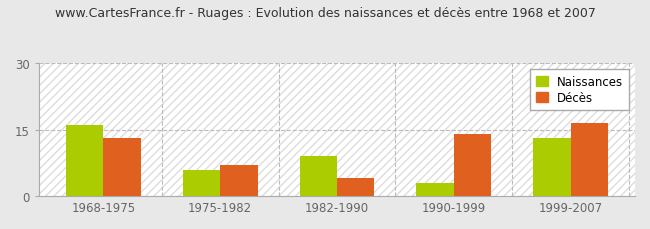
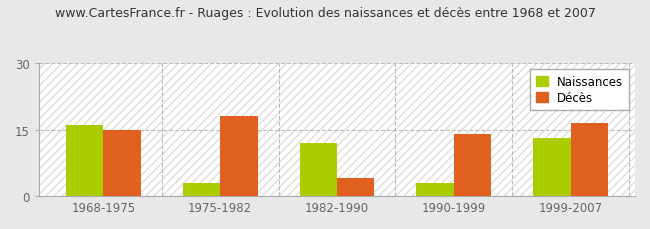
Décès/1968-1975: 13.0 -> 15.0
Naissances/1975-1982: 6 -> 3
Décès/1975-1982: 7.0 -> 18.0
Naissances/1982-1990: 9 -> 12
